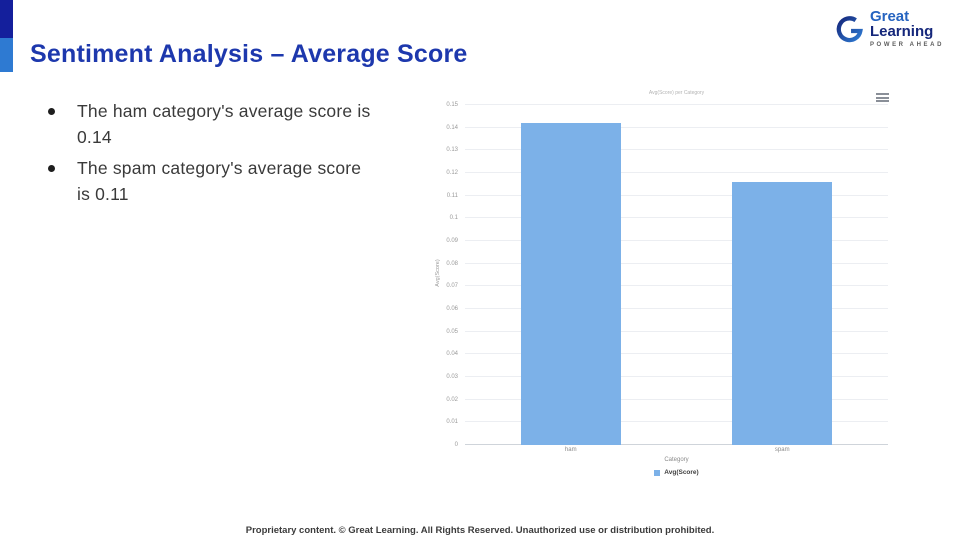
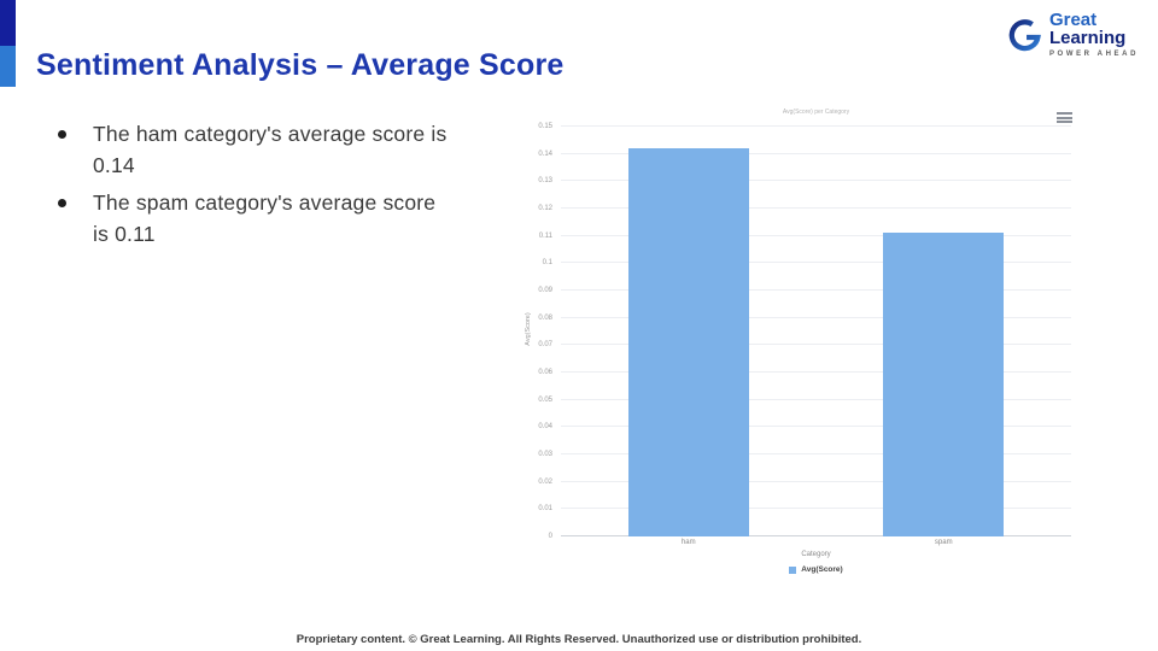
spam: 0.116 -> 0.111
